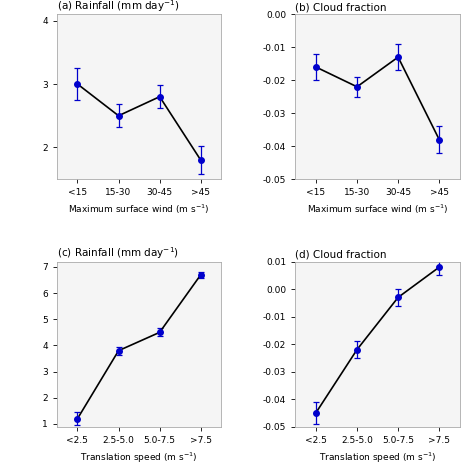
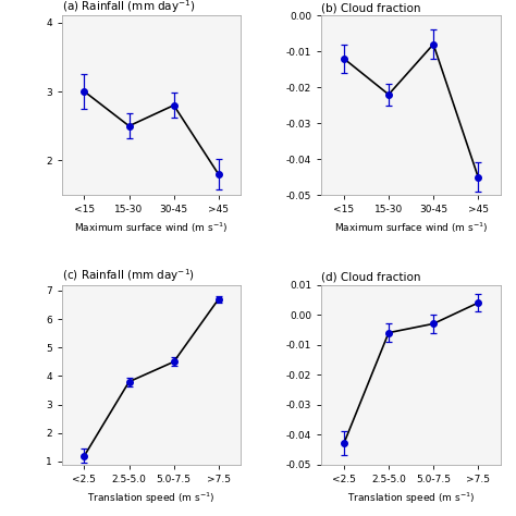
(b) Cloud fraction/<15: -0.016 -> -0.012
(b) Cloud fraction/30-45: -0.013 -> -0.008
(b) Cloud fraction/>45: -0.038 -> -0.045
(d) Cloud fraction/<2.5: -0.045 -> -0.043
(d) Cloud fraction/2.5-5.0: -0.022 -> -0.006
(d) Cloud fraction/>7.5: 0.008 -> 0.004
